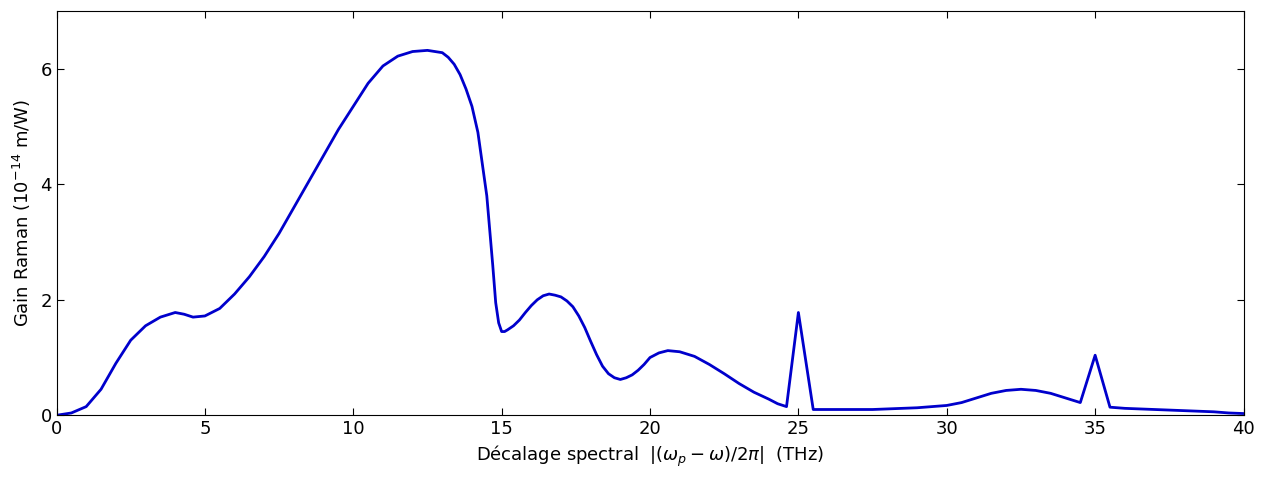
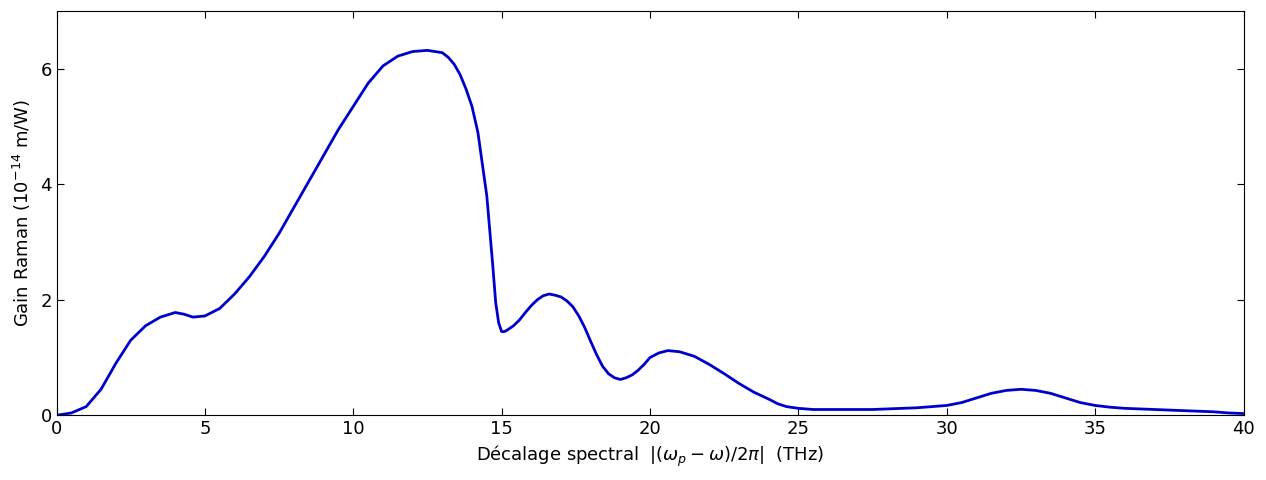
25: 1.78 -> 0.12
35: 1.04 -> 0.17
